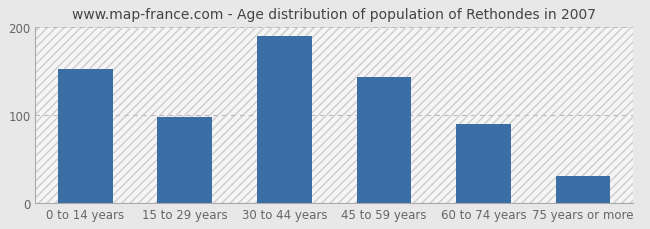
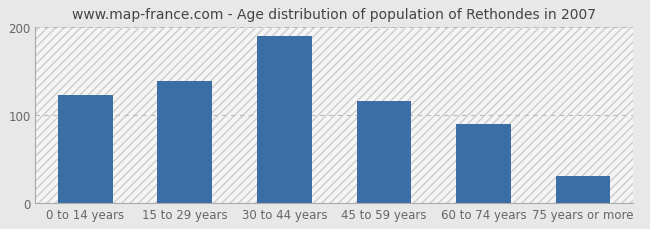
0 to 14 years: 152 -> 122
15 to 29 years: 97 -> 138
45 to 59 years: 143 -> 116
